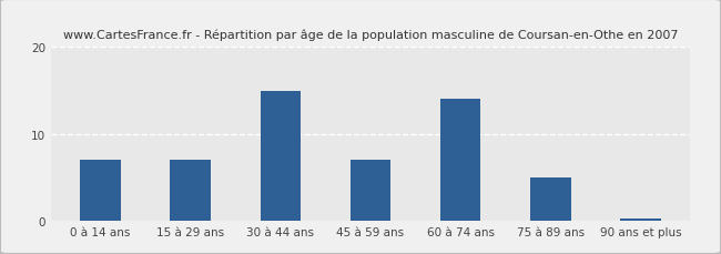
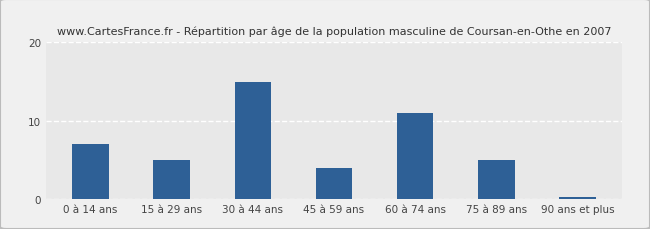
15 à 29 ans: 7.0 -> 5.0
45 à 59 ans: 7.0 -> 4.0
60 à 74 ans: 14.0 -> 11.0
